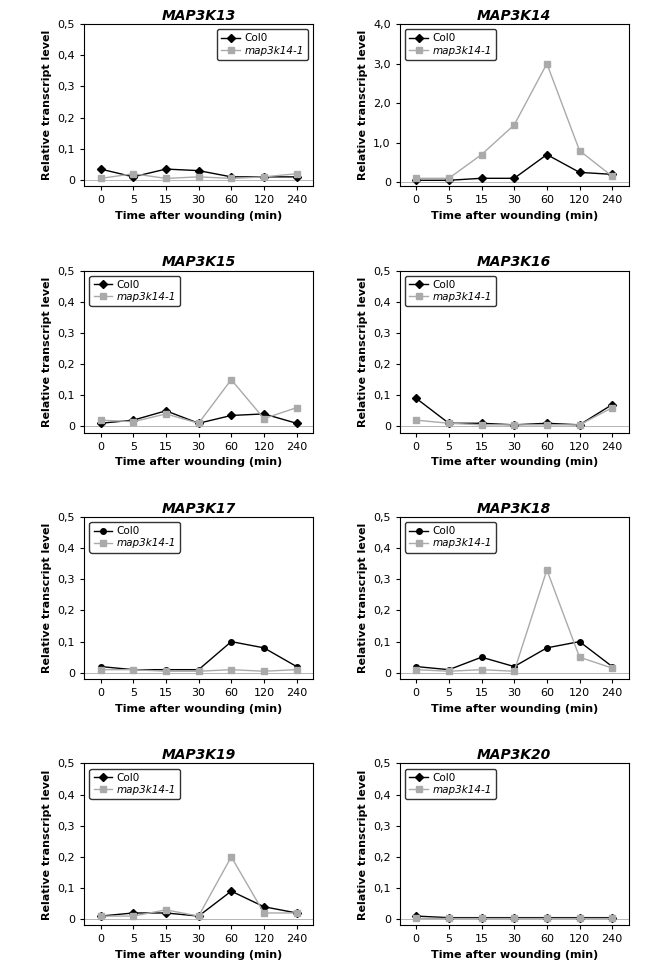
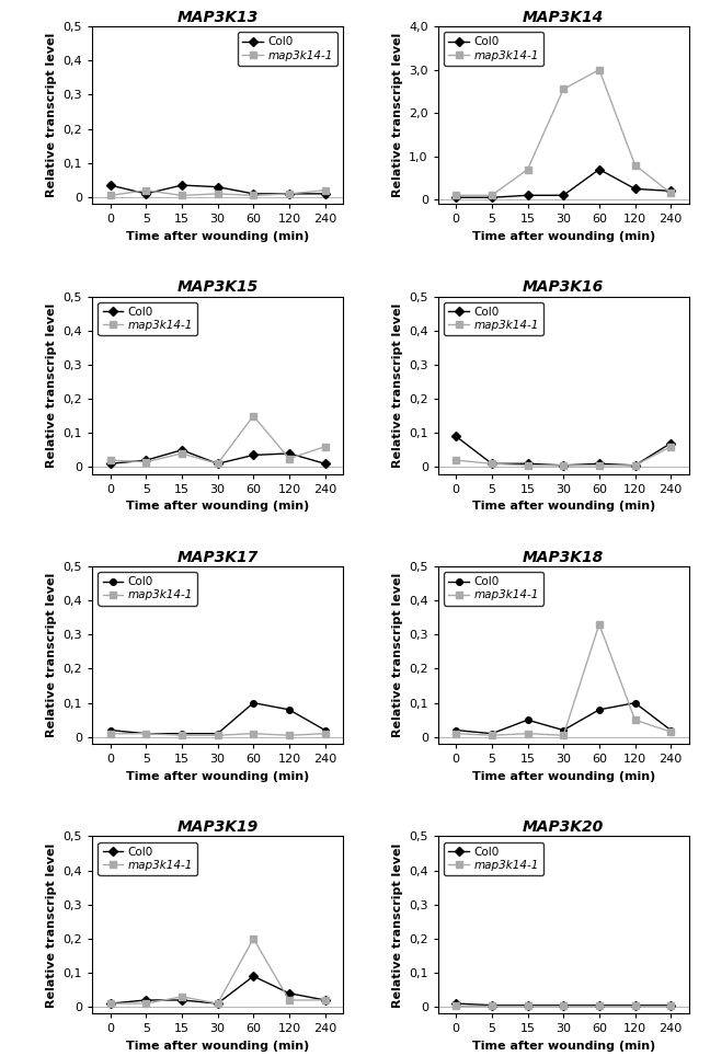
MAP3K14/map3k14-1/30: 1,45 -> 2,55
